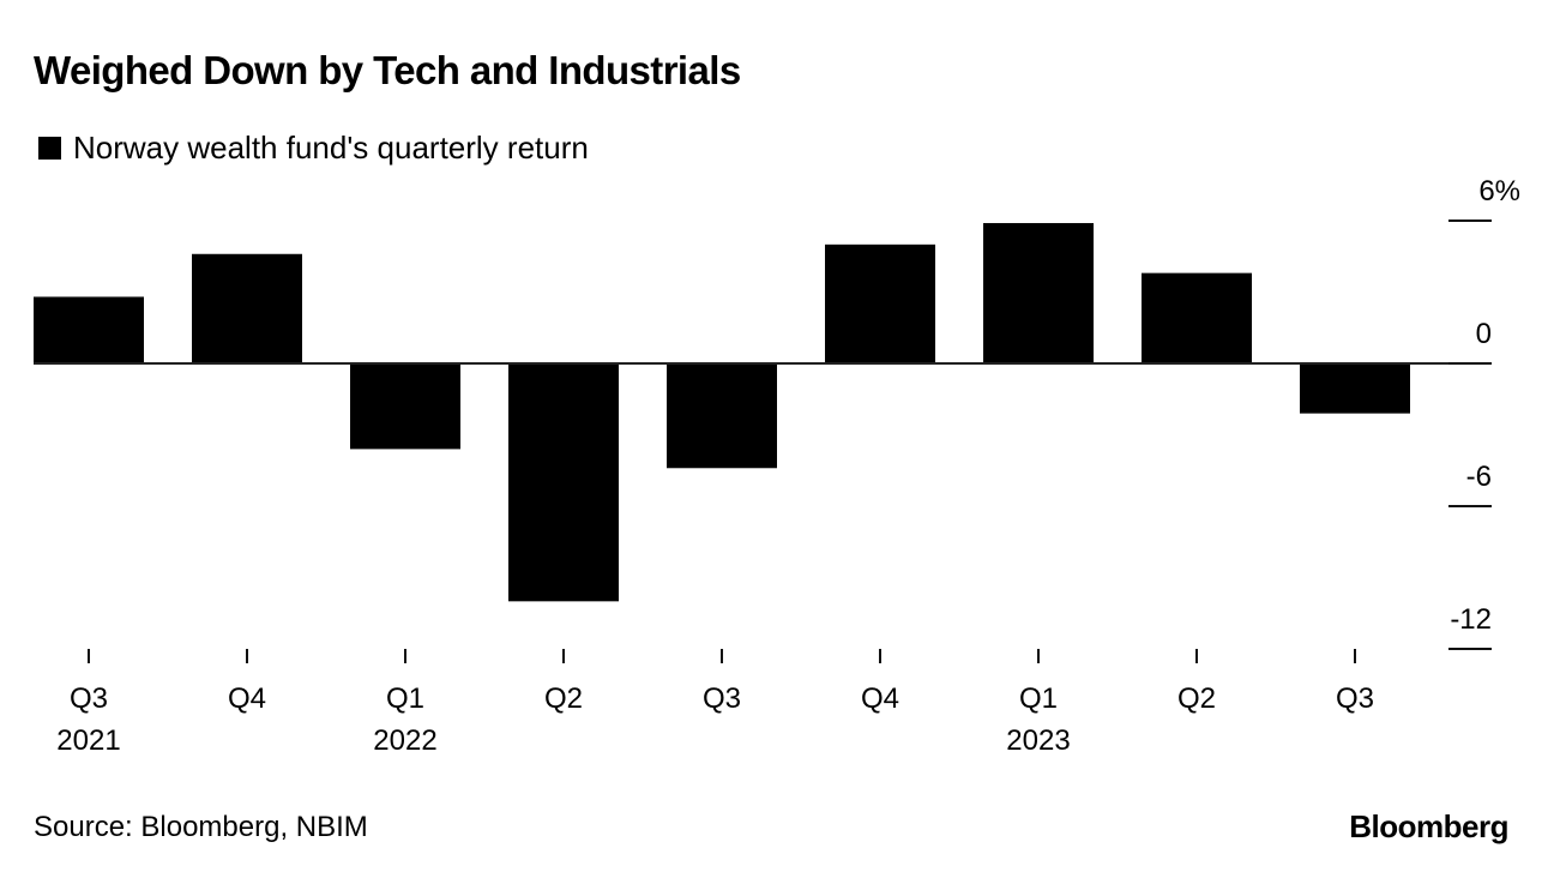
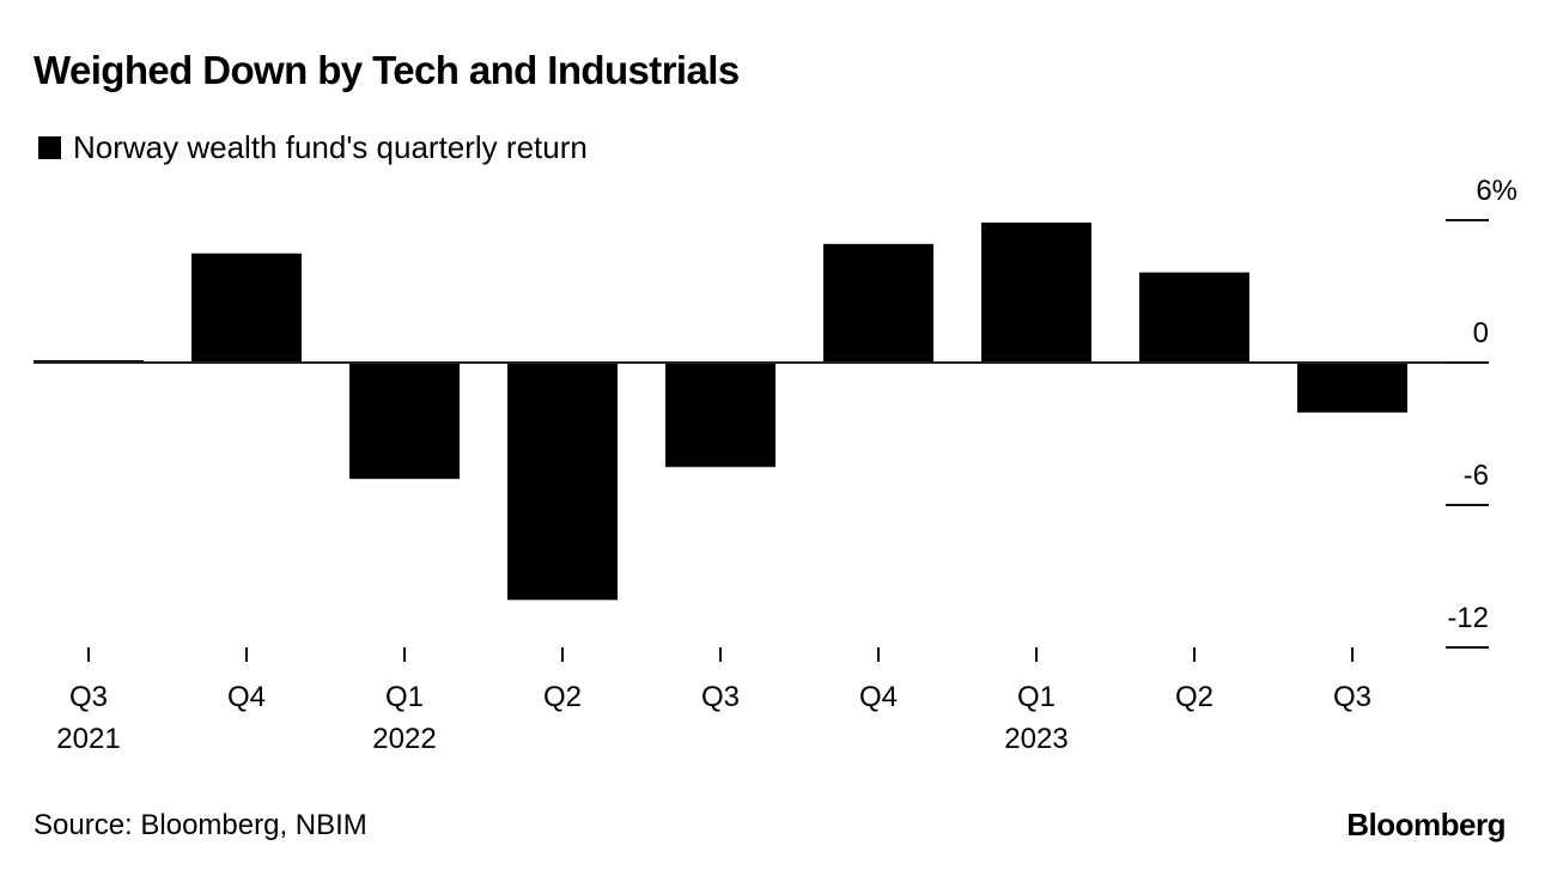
Q3 2021: 2.8 -> 0.1
Q1 2022: -3.6 -> -4.9
